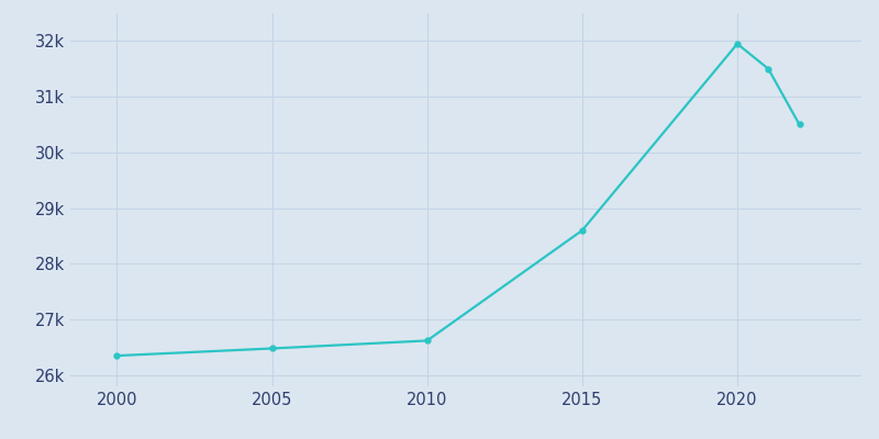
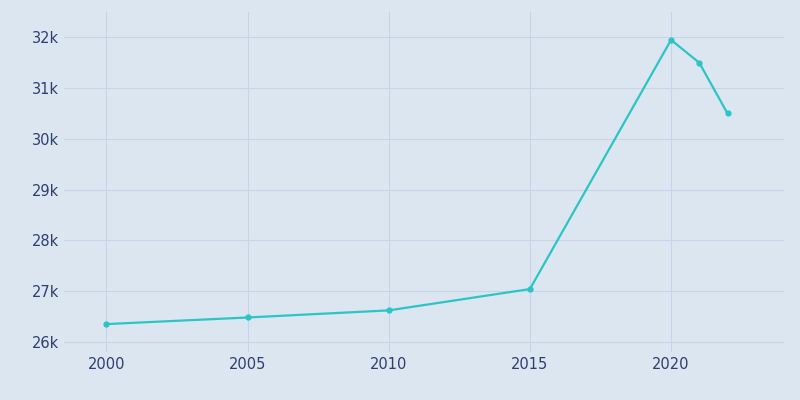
2015: 28.60k -> 27.04k
